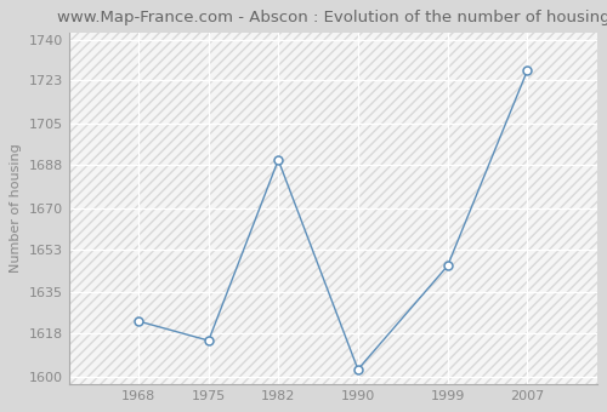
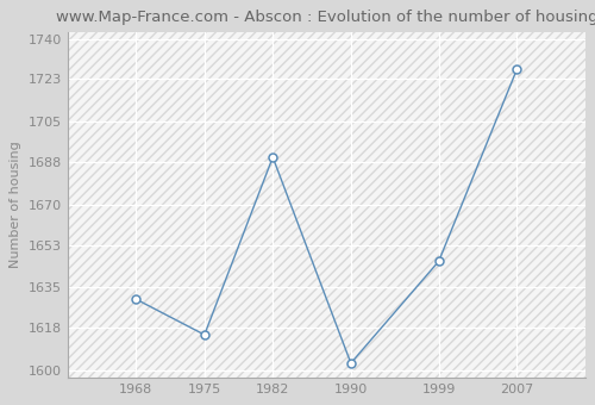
1968: 1623 -> 1630
